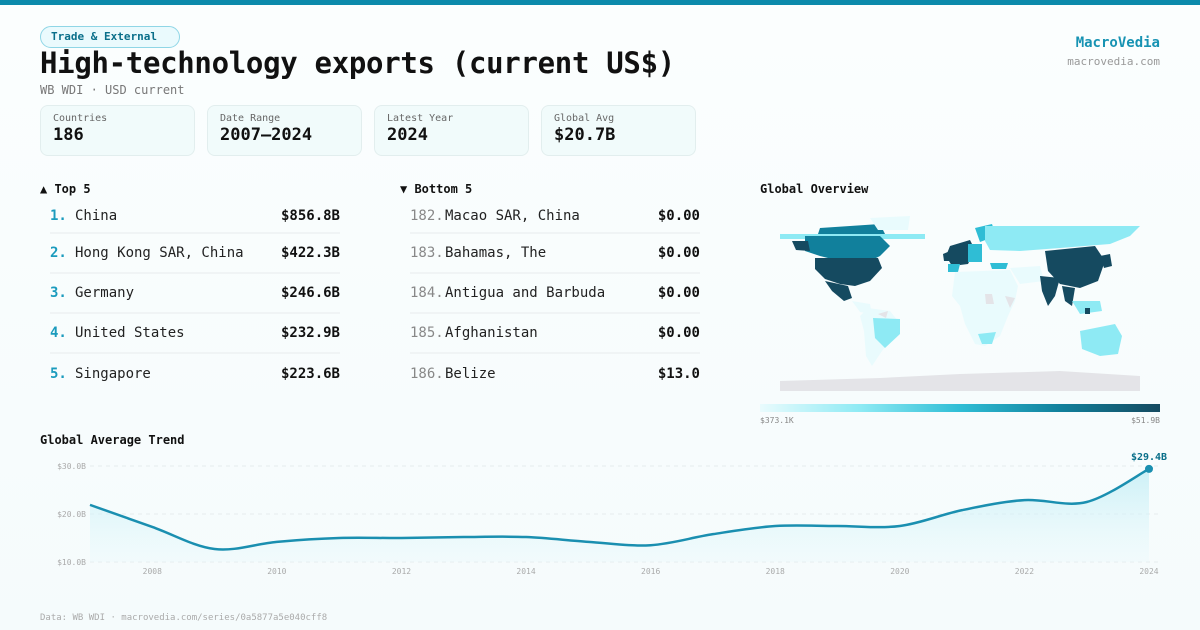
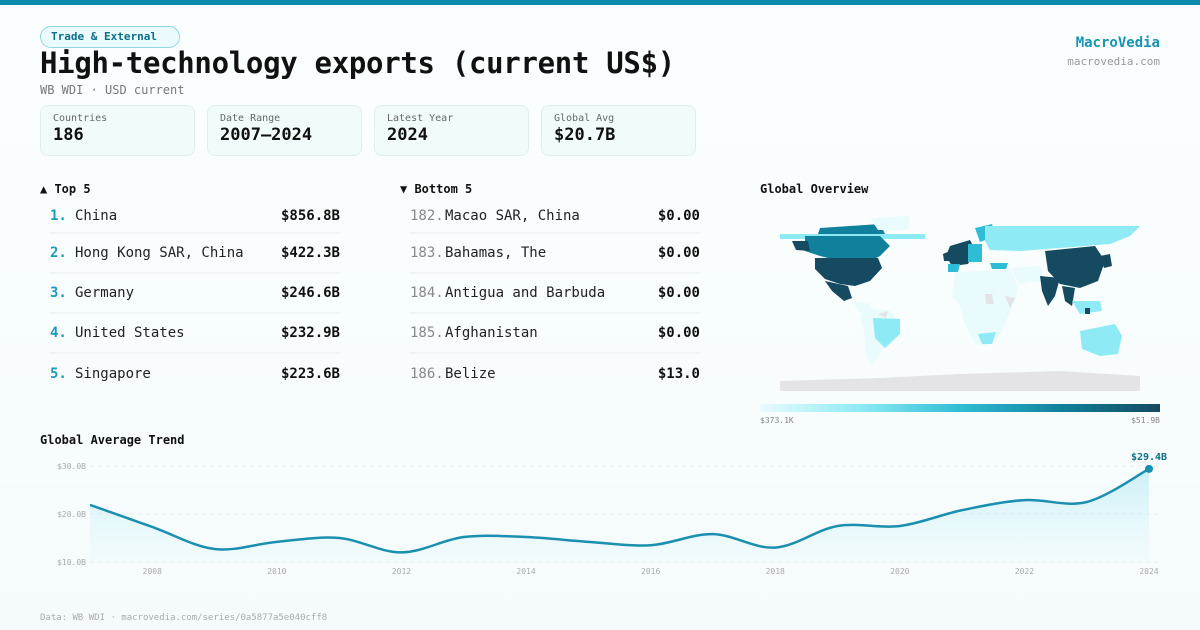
2012: $15B -> $12B
2018: $18B -> $13B
